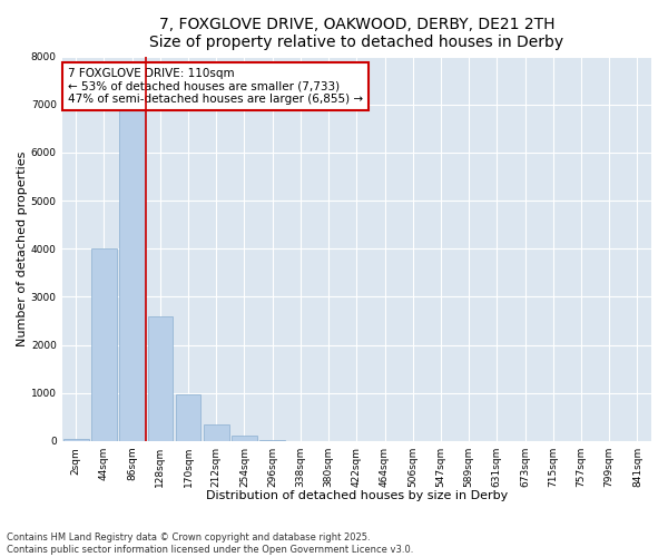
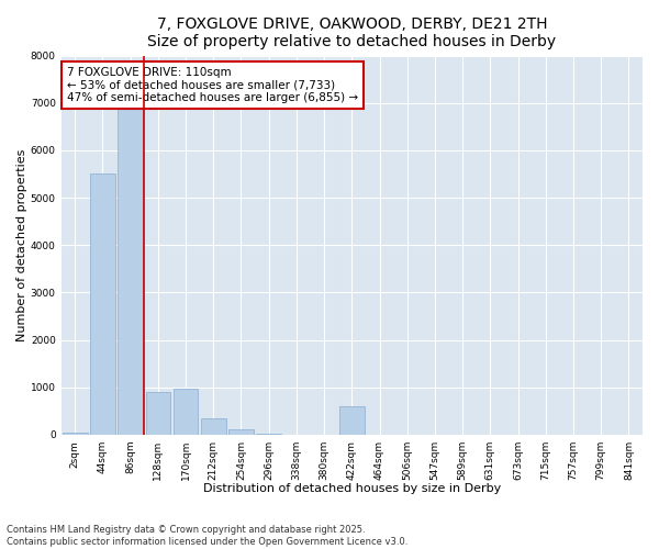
44sqm: 4000 -> 5500
128sqm: 2600 -> 900
422sqm: 0 -> 600
